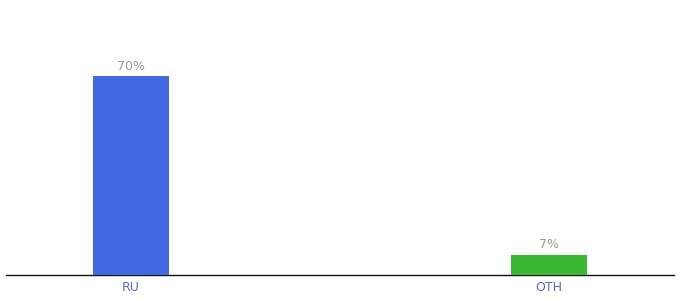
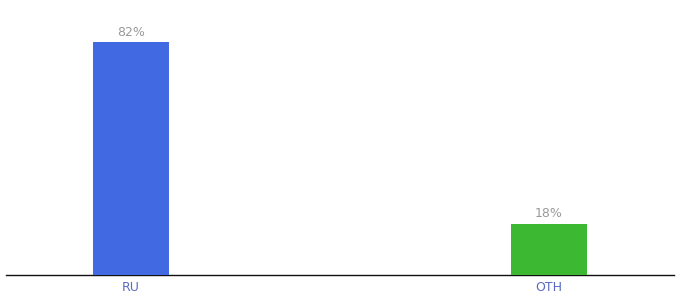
RU: 70% -> 82%
OTH: 7% -> 18%
